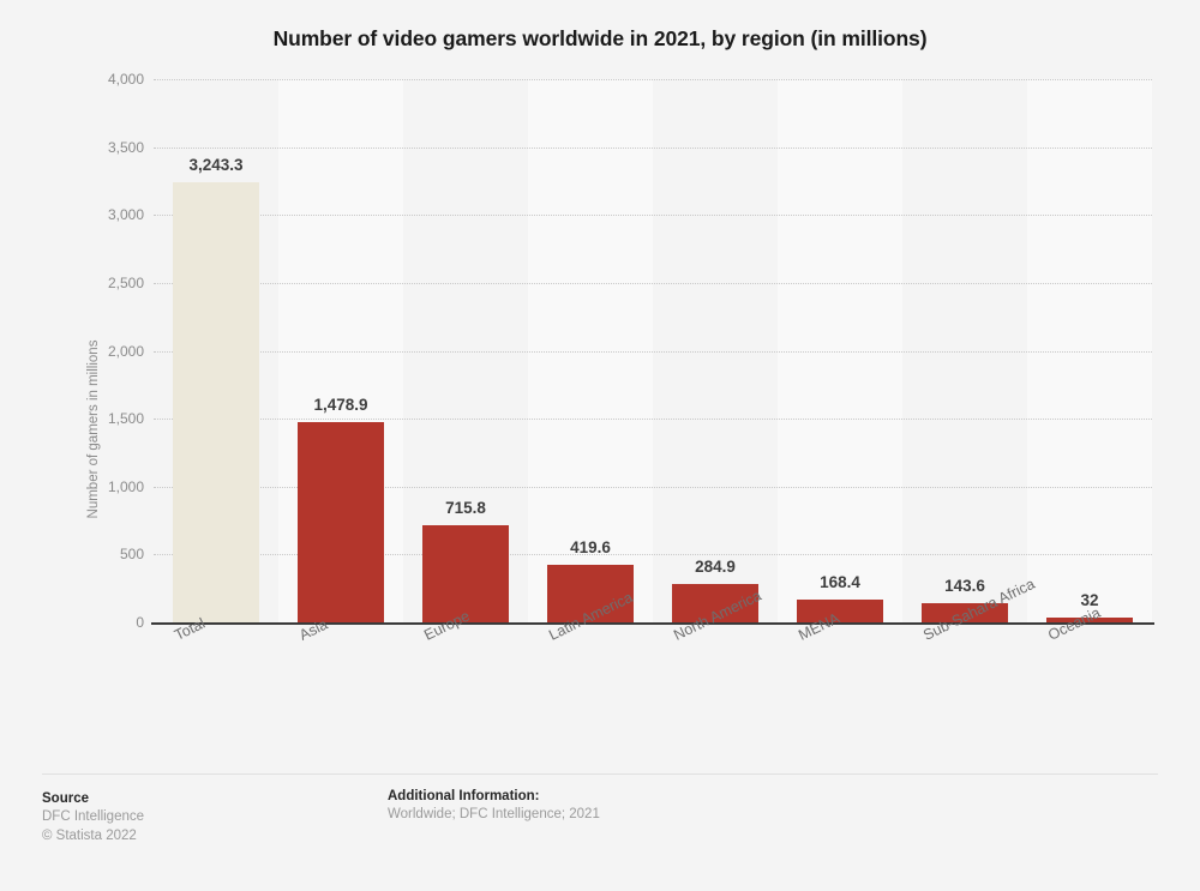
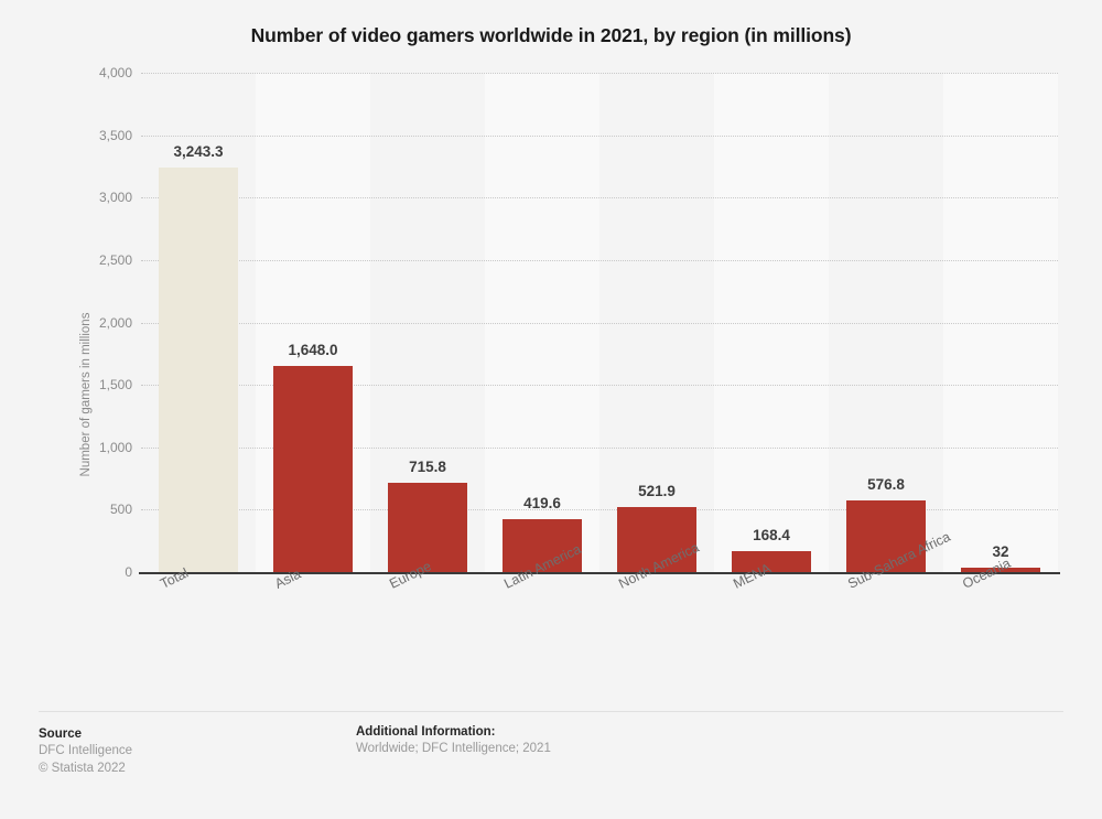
Asia: 1,478.9 -> 1,648.0
North America: 284.9 -> 521.9
Sub-Sahara Africa: 143.6 -> 576.8
